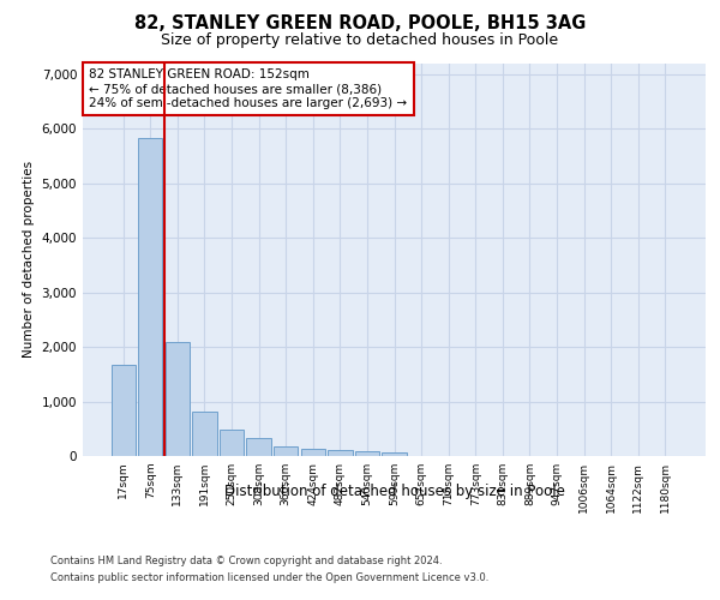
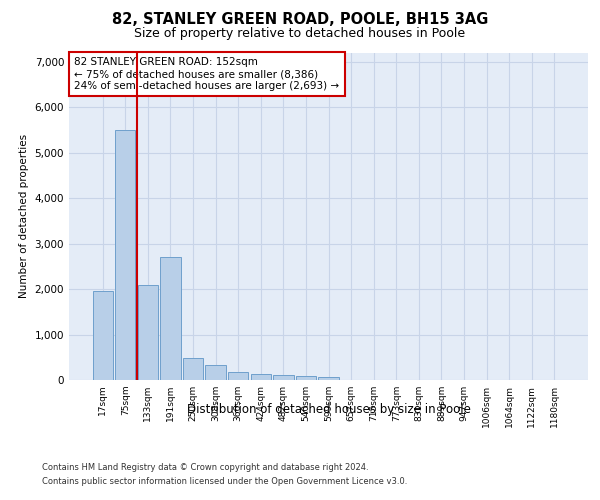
17sqm: 1,680 -> 1,950
75sqm: 5,820 -> 5,500
191sqm: 820 -> 2,700
